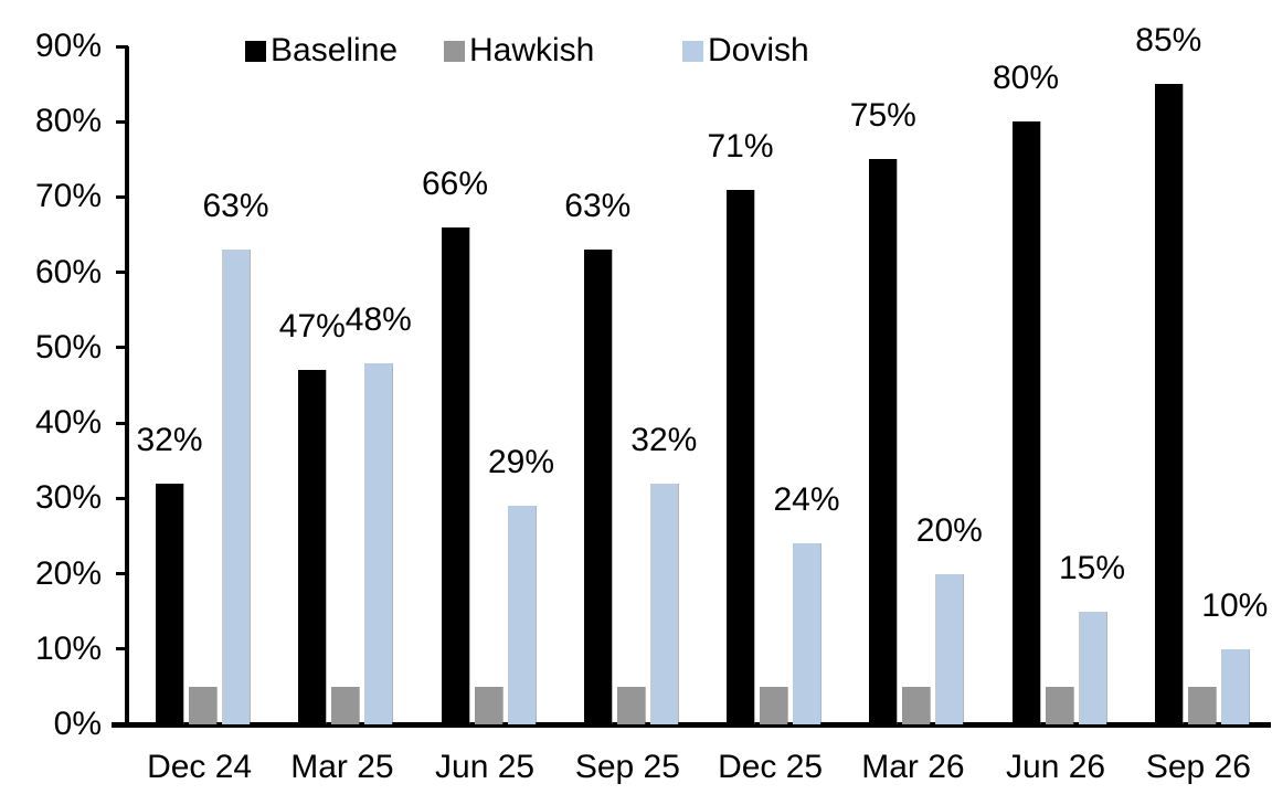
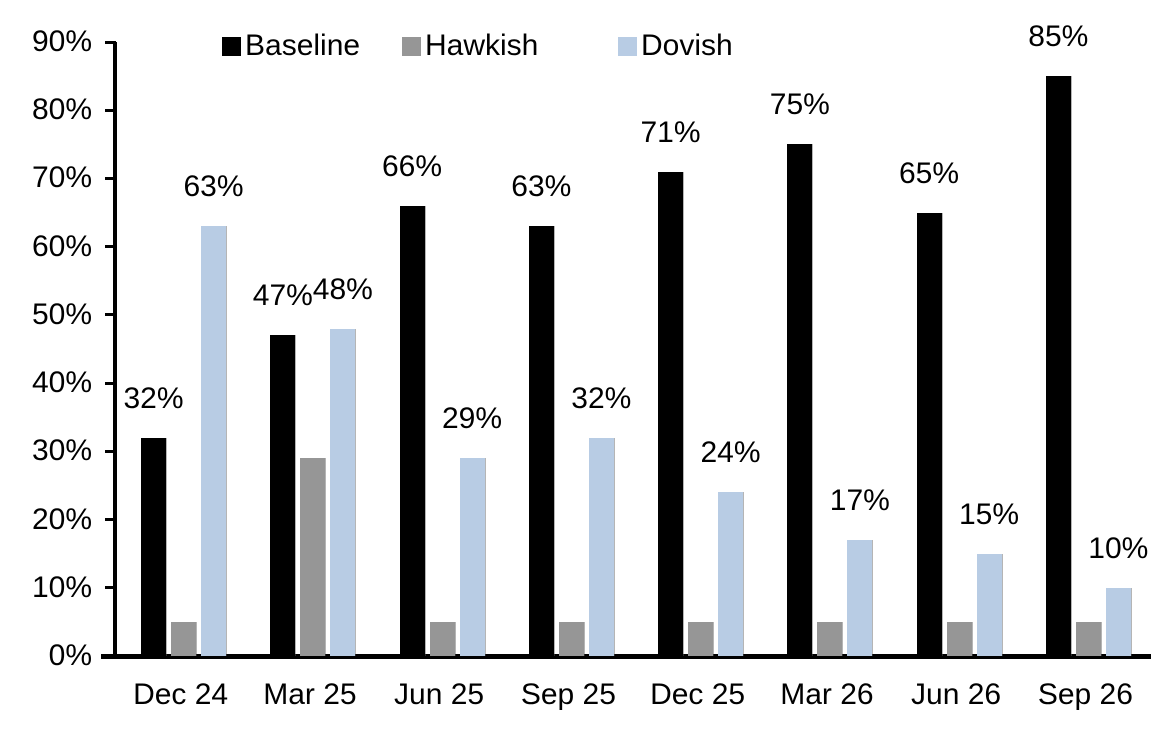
Hawkish/Mar 25: 5% -> 29%
Dovish/Mar 26: 20% -> 17%
Baseline/Jun 26: 80% -> 65%
